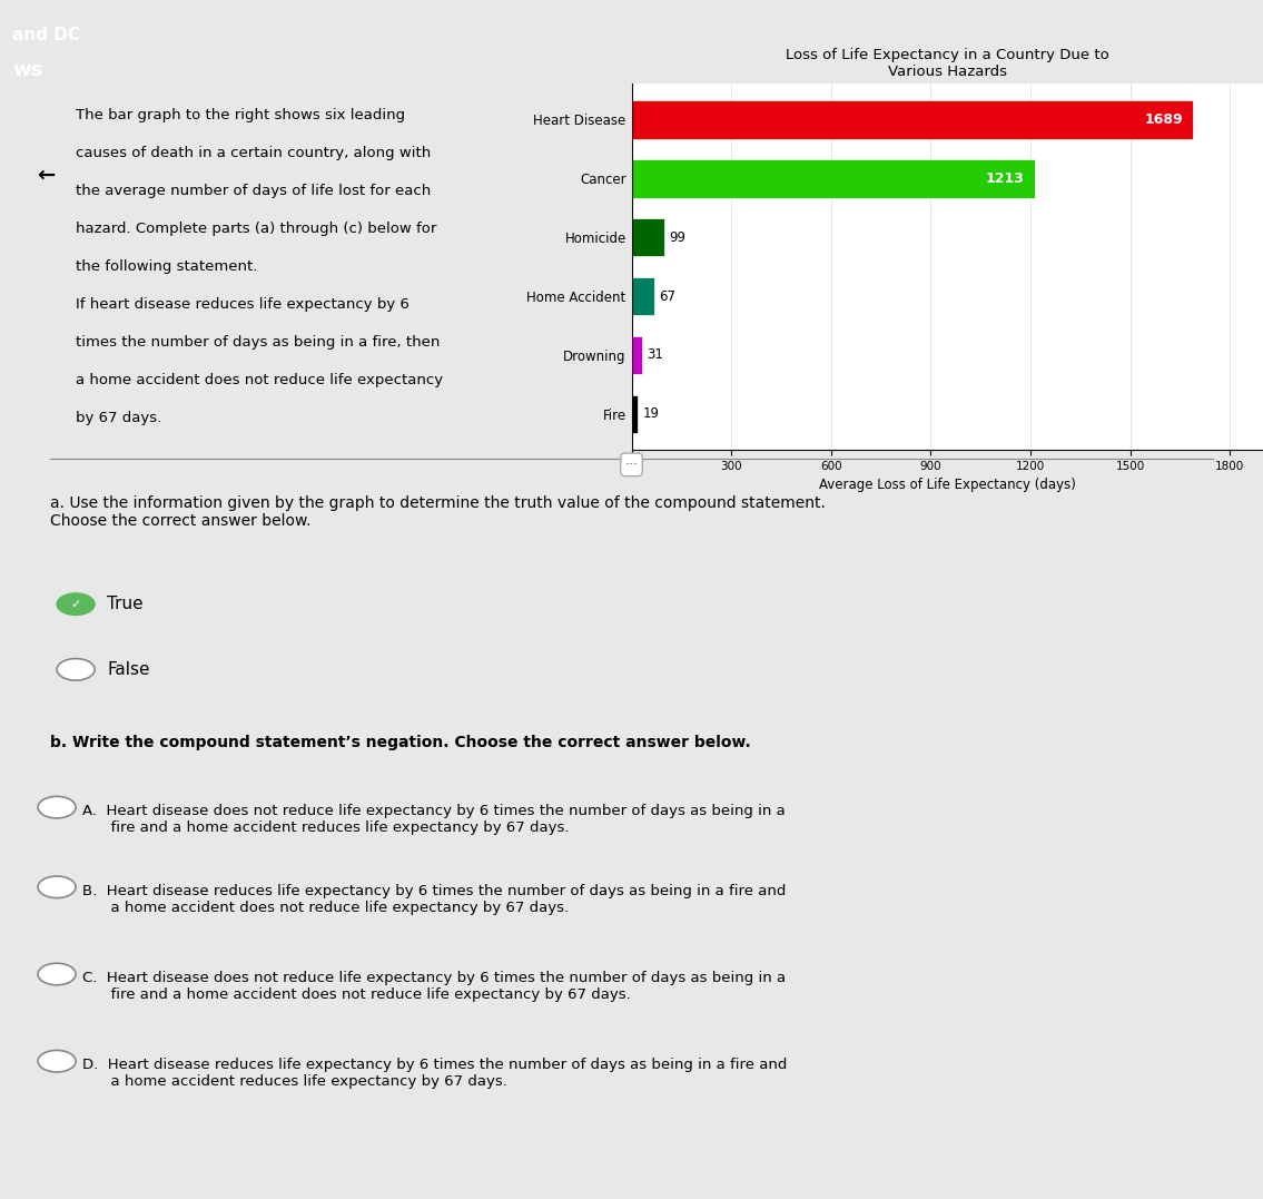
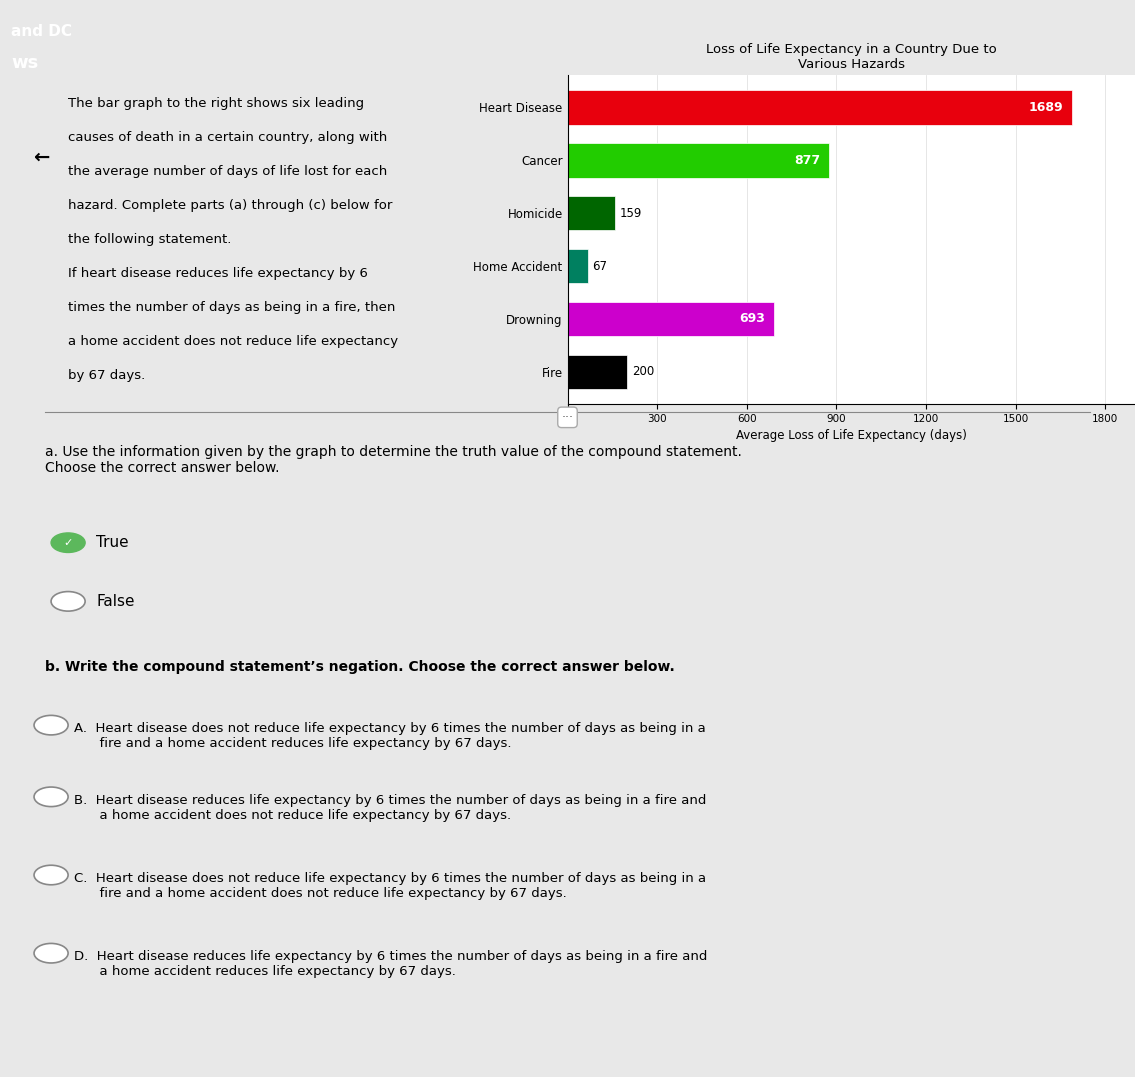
Cancer: 1213 -> 877
Homicide: 99 -> 159
Drowning: 31 -> 693
Fire: 19 -> 200
